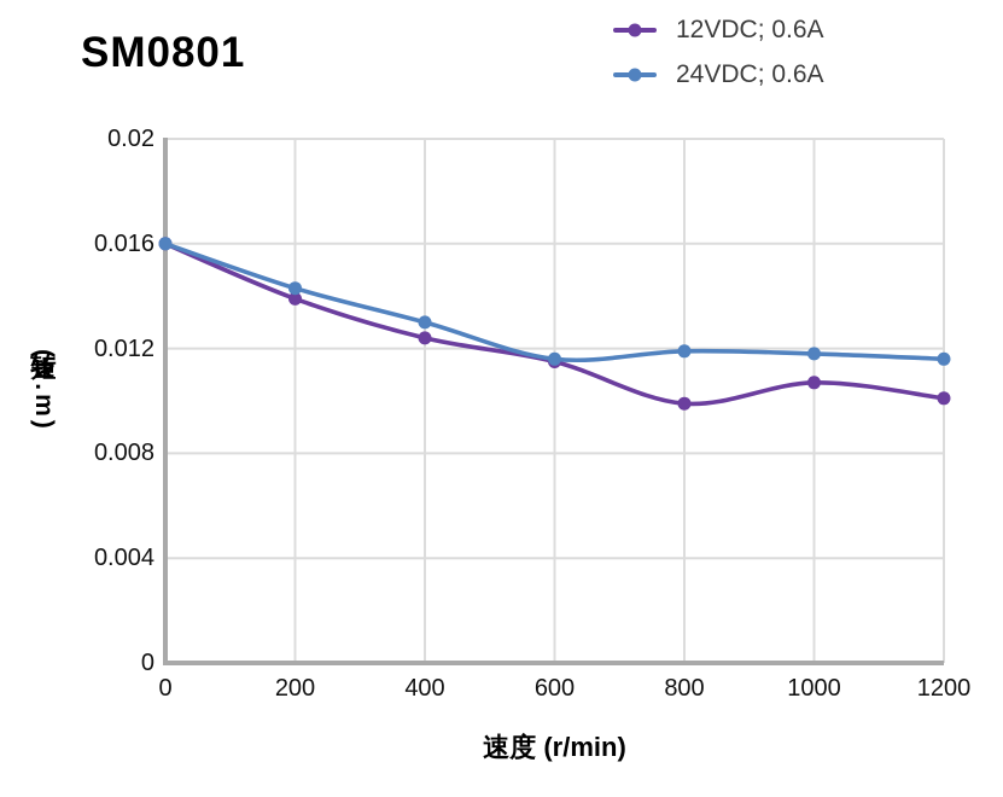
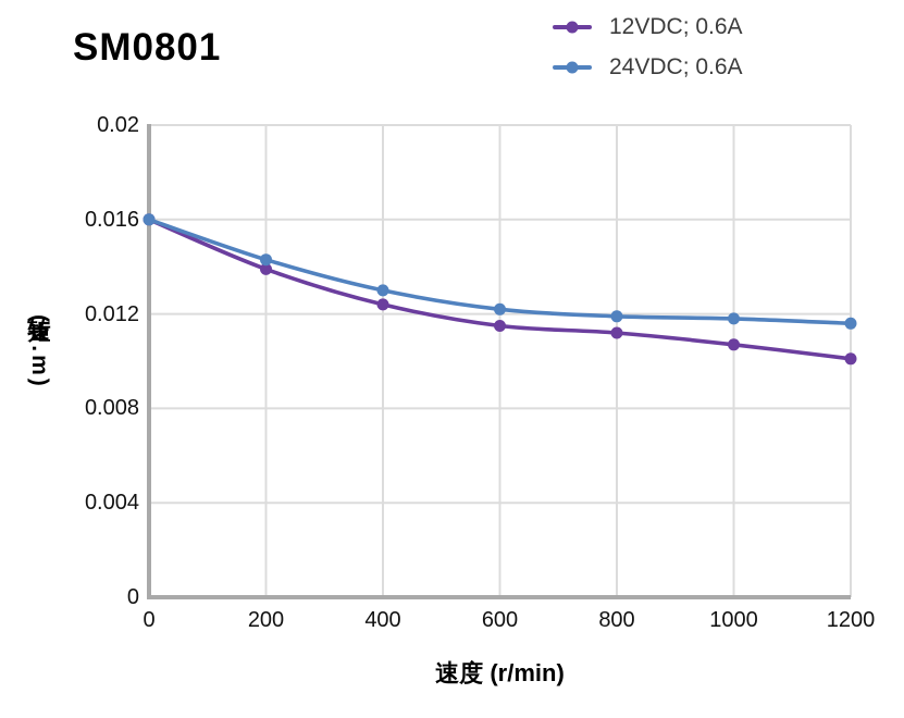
24VDC; 0.6A/600: 0.0116 -> 0.0122
12VDC; 0.6A/800: 0.0099 -> 0.0112
